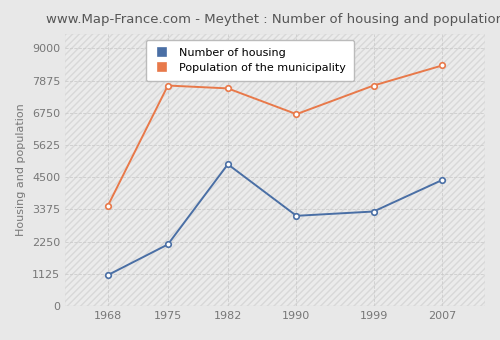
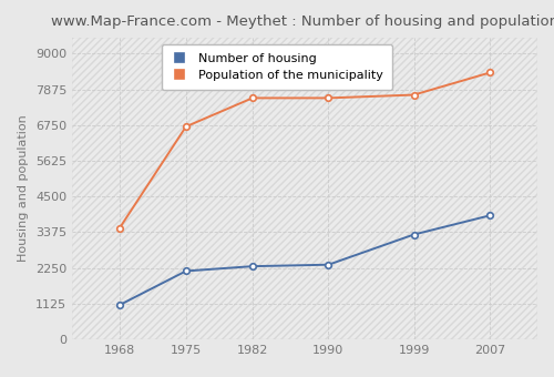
Population of the municipality/1975: 7700 -> 6700
Number of housing/1982: 4950 -> 2300
Number of housing/1990: 3150 -> 2350
Population of the municipality/1990: 6700 -> 7600
Number of housing/2007: 4400 -> 3900
